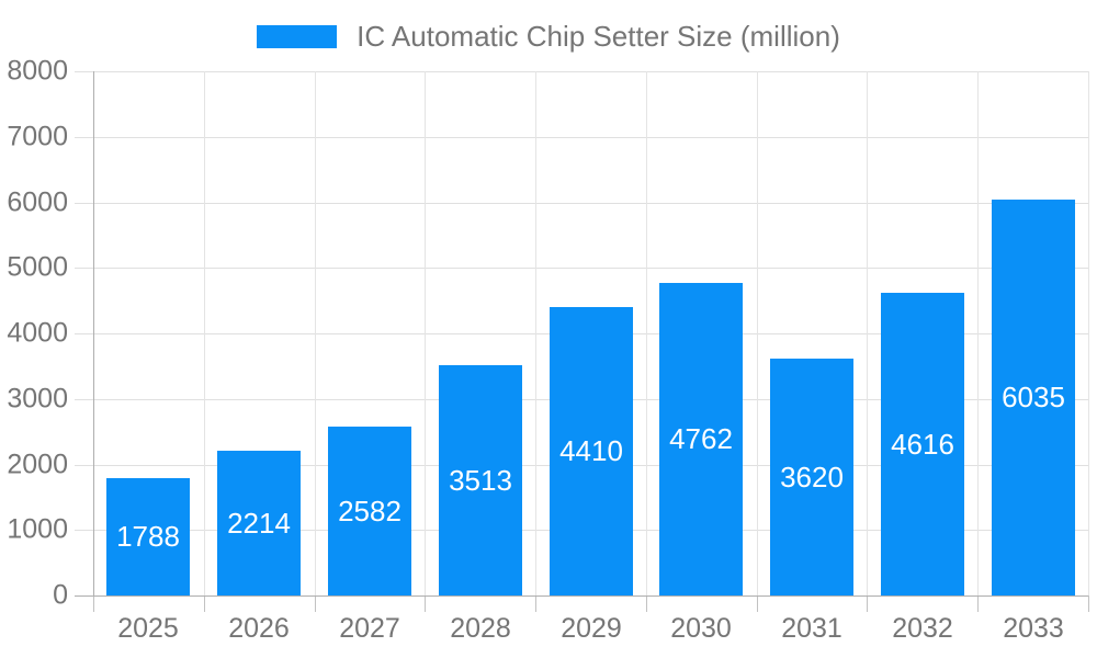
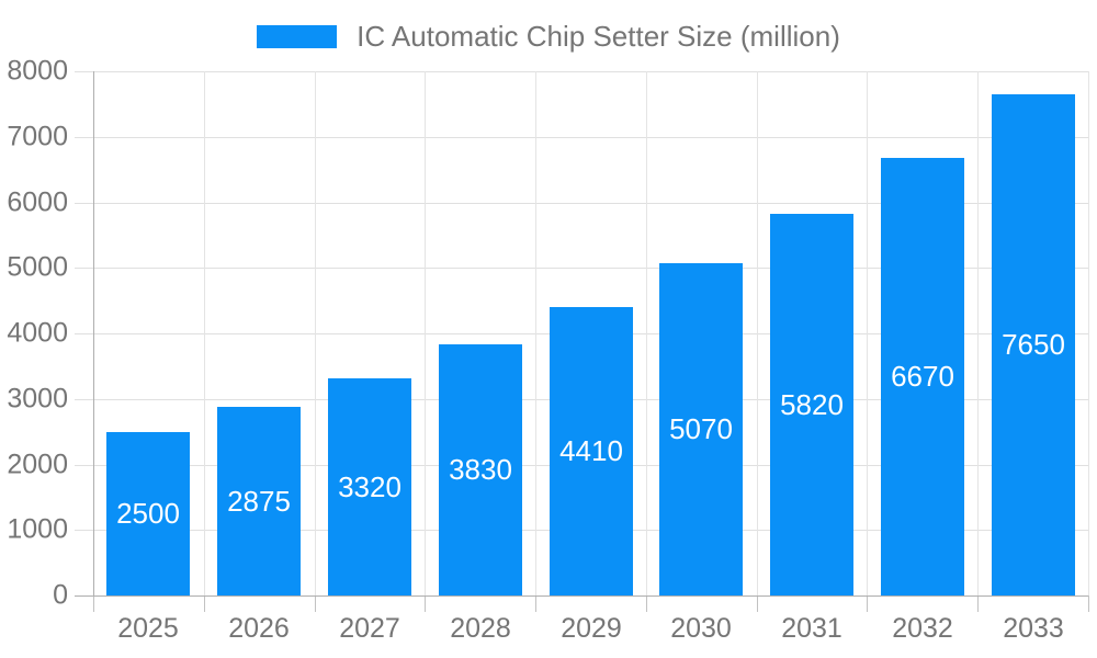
2025: 1788 -> 2500
2026: 2214 -> 2875
2027: 2582 -> 3320
2028: 3513 -> 3830
2030: 4762 -> 5070
2031: 3620 -> 5820
2032: 4616 -> 6670
2033: 6035 -> 7650
